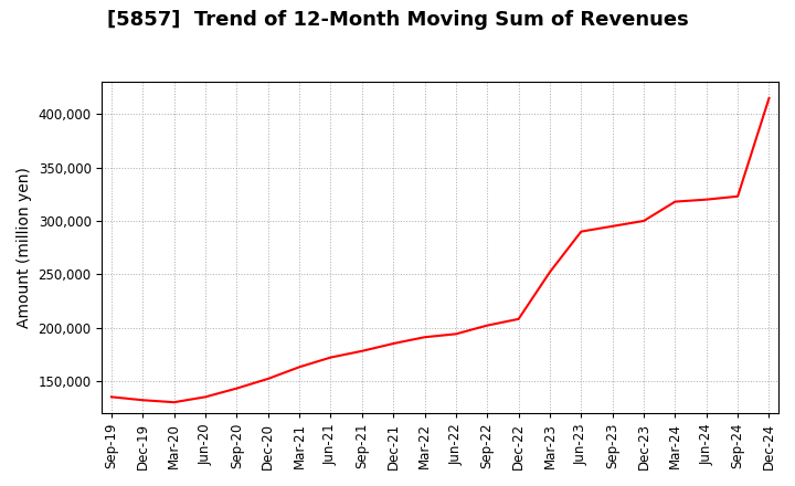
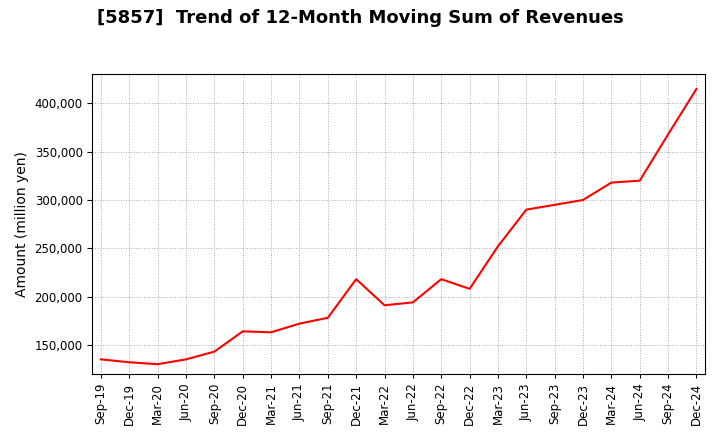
Dec-20: 152,000 -> 164,000
Dec-21: 185,000 -> 218,000
Sep-22: 202,000 -> 218,000
Sep-24: 323,000 -> 368,000
